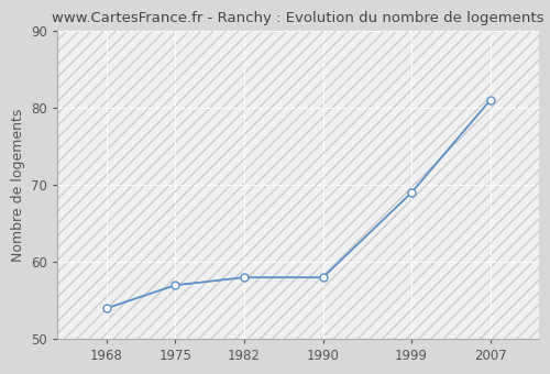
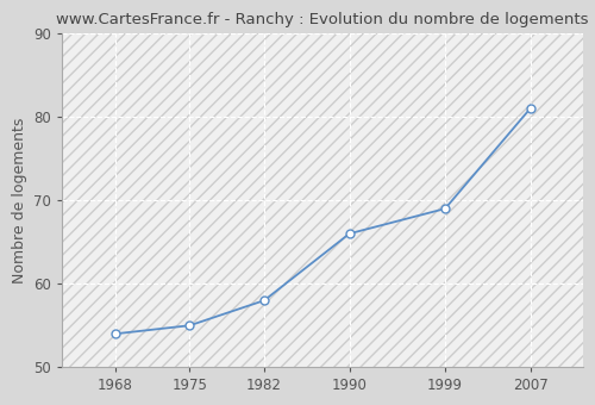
1975: 57 -> 55
1990: 58 -> 66
